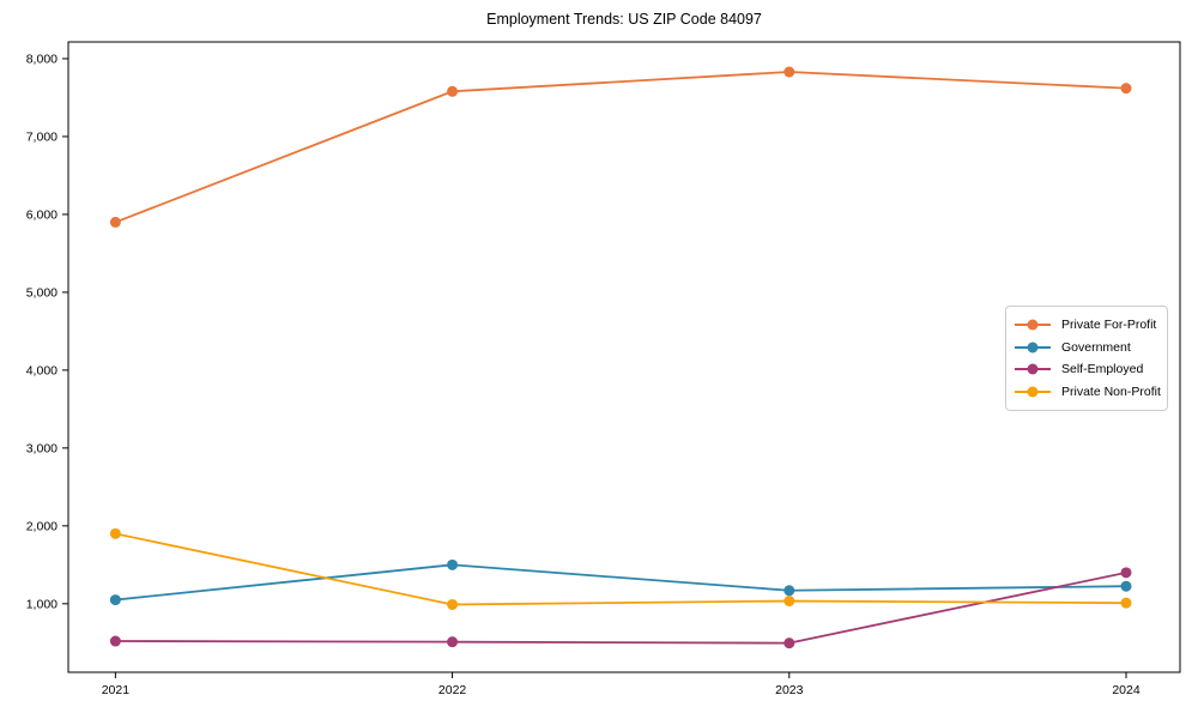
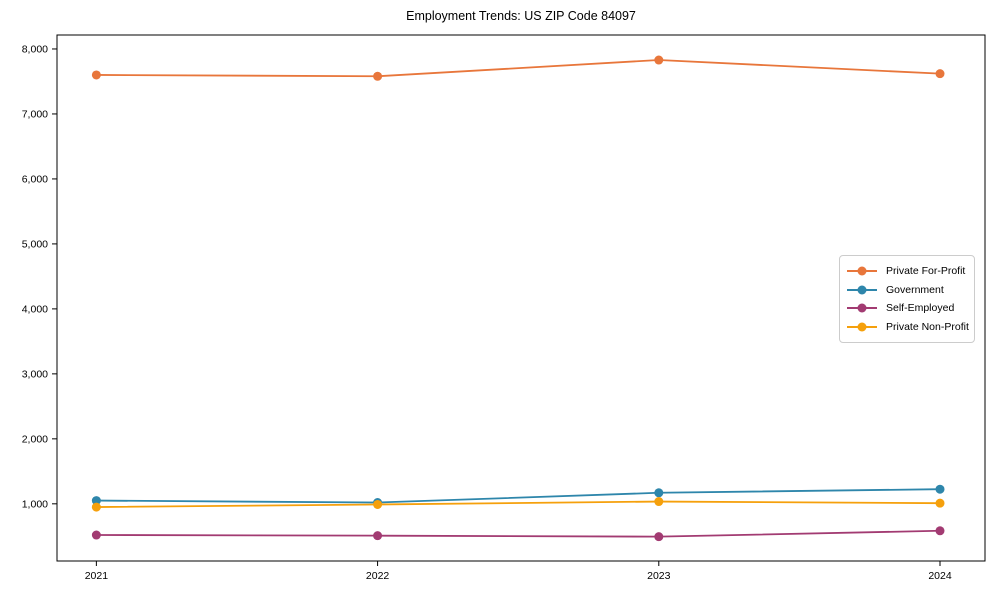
Private For-Profit/2021: 5900 -> 7600
Private Non-Profit/2021: 1900 -> 1000
Government/2022: 1500 -> 1000
Self-Employed/2024: 1400 -> 600
